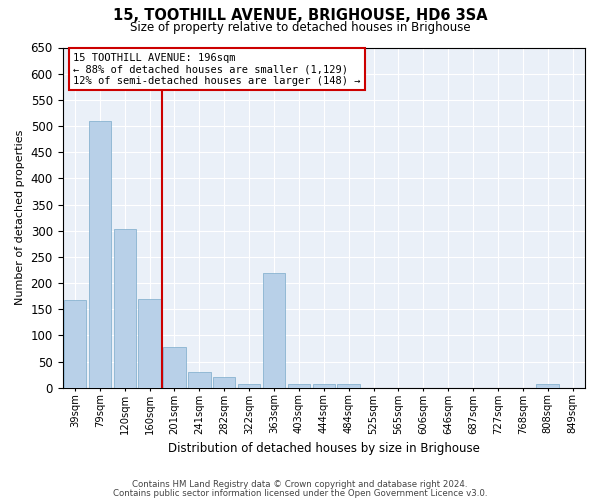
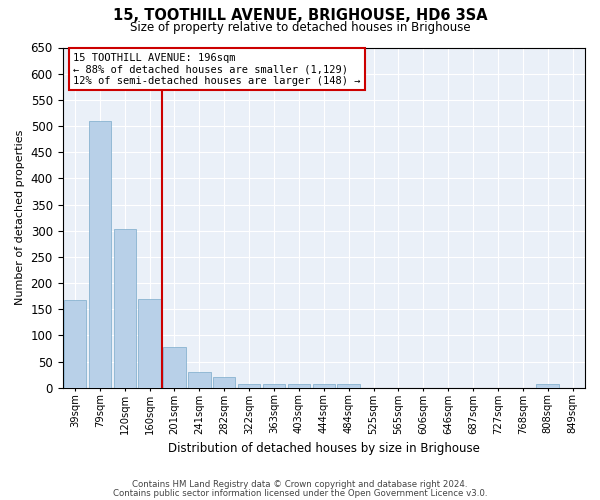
363sqm: 220 -> 8
